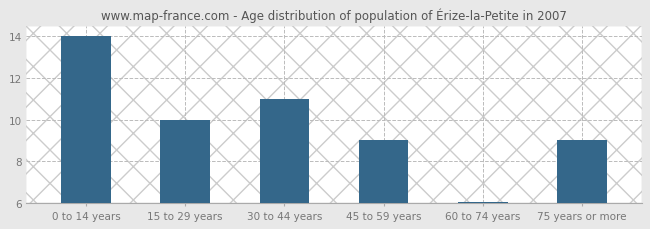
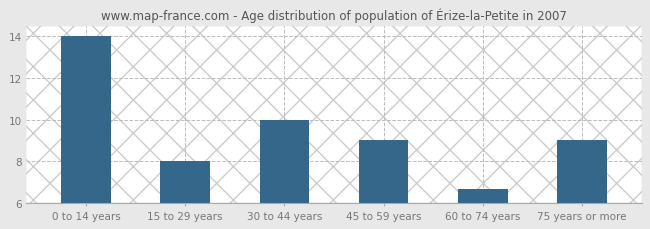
15 to 29 years: 10.00 -> 8.00
30 to 44 years: 11.00 -> 10.00
60 to 74 years: 6.05 -> 6.65
